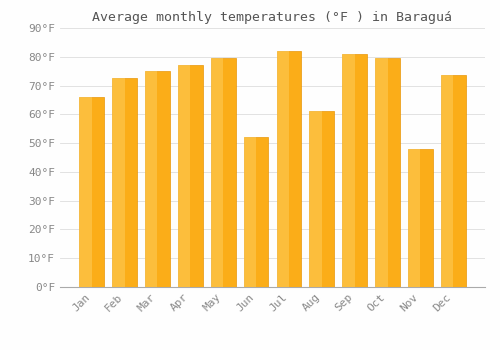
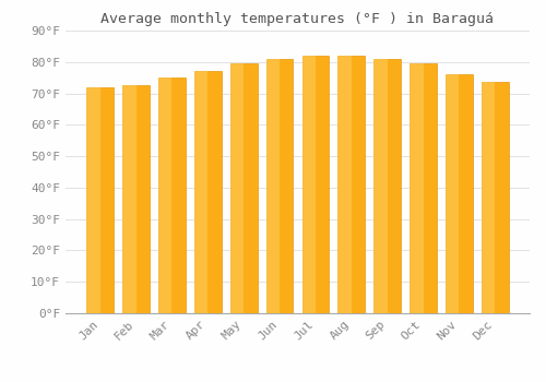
Jan: 66.0°F -> 72.0°F
Jun: 52.0°F -> 81.0°F
Aug: 61.0°F -> 82.0°F
Nov: 48.0°F -> 76.0°F
